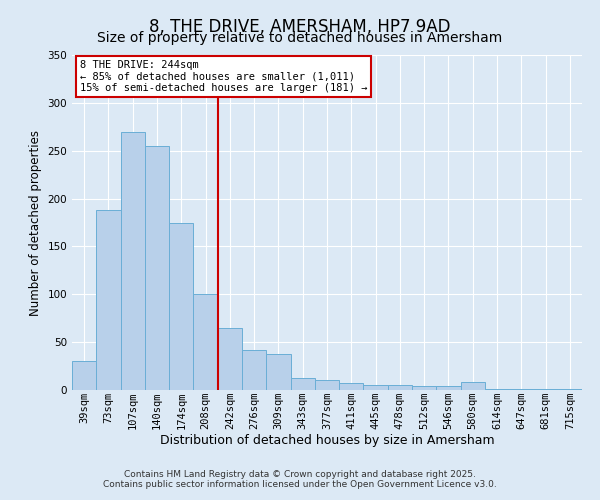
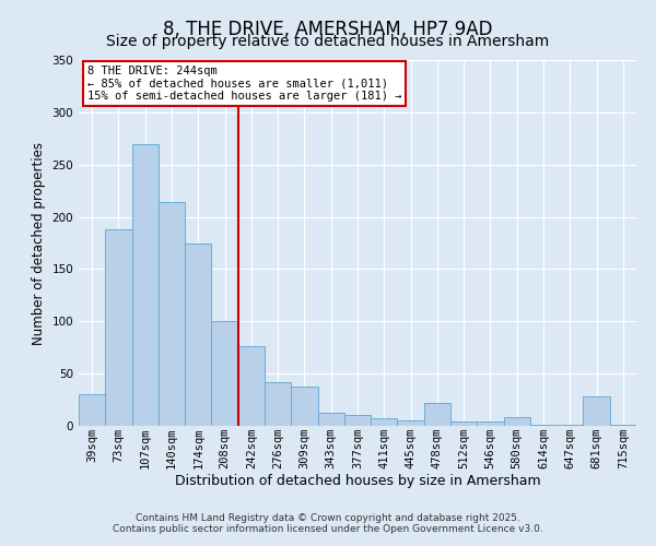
140sqm: 255 -> 214
242sqm: 65 -> 76
478sqm: 5 -> 22
681sqm: 1 -> 28
